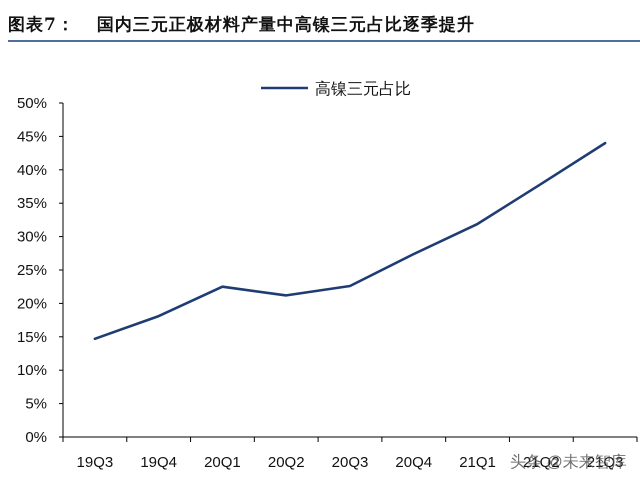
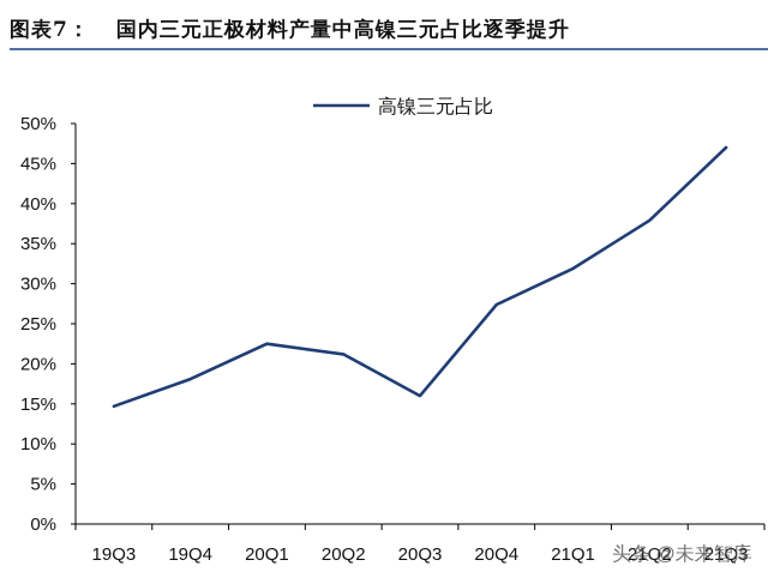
20Q3: 23% -> 16%
21Q3: 44% -> 47%
